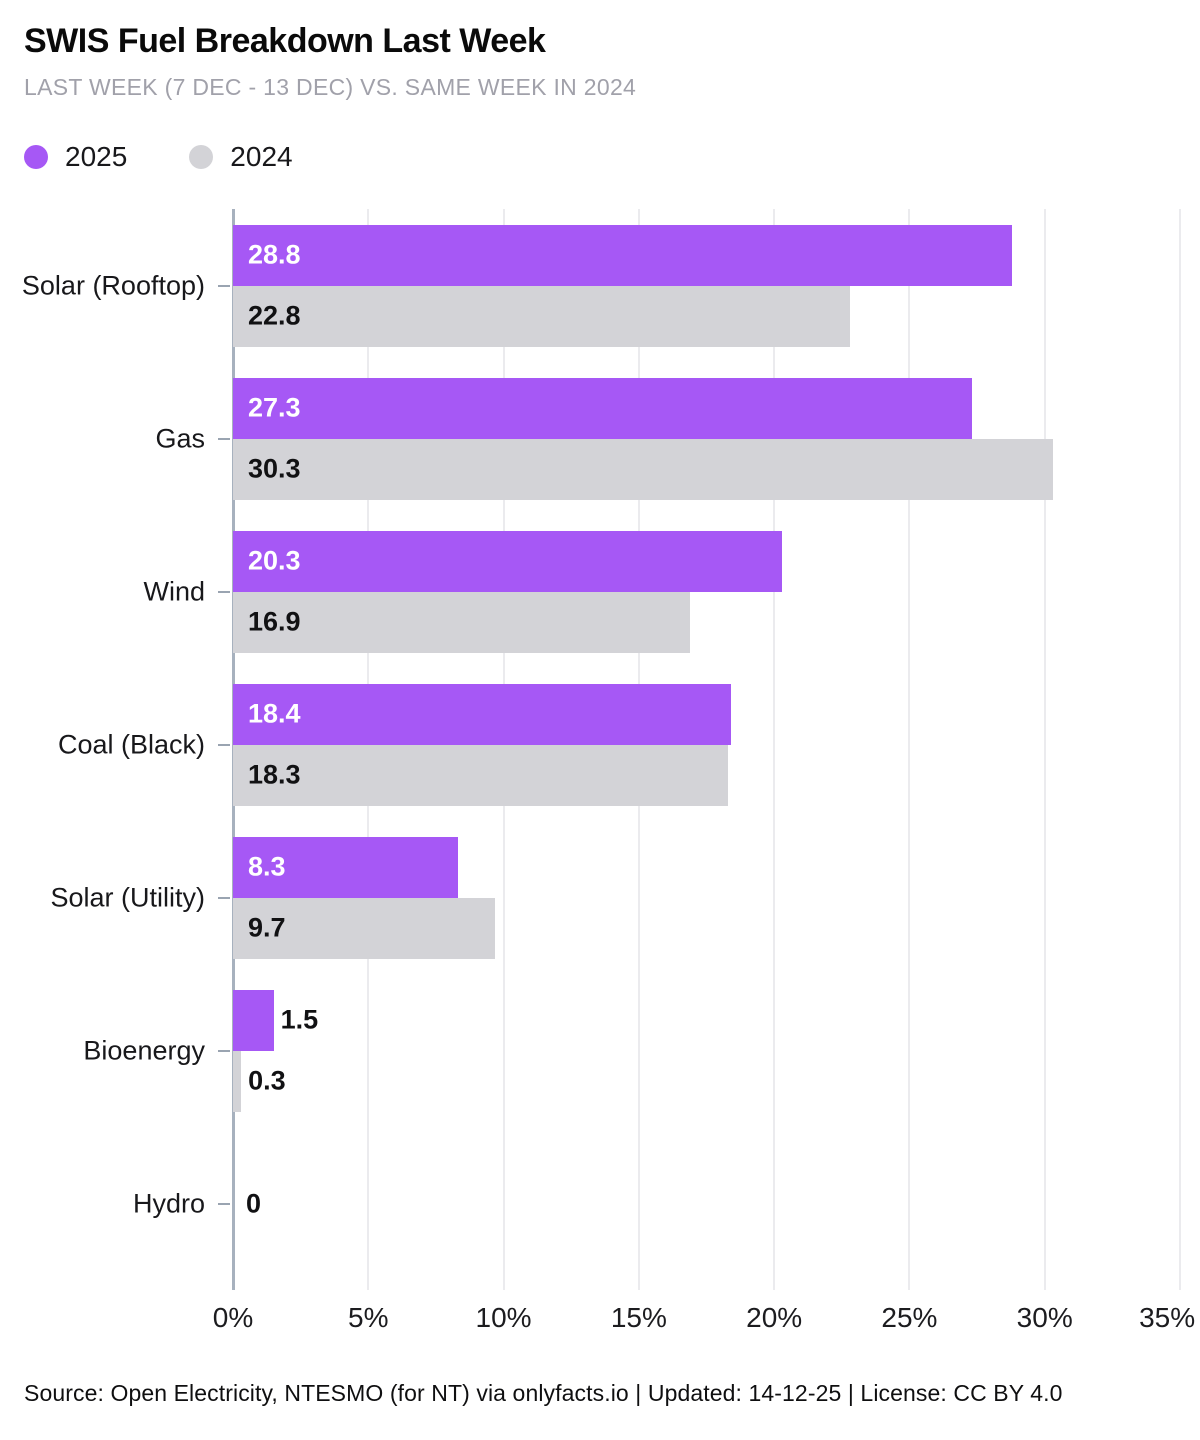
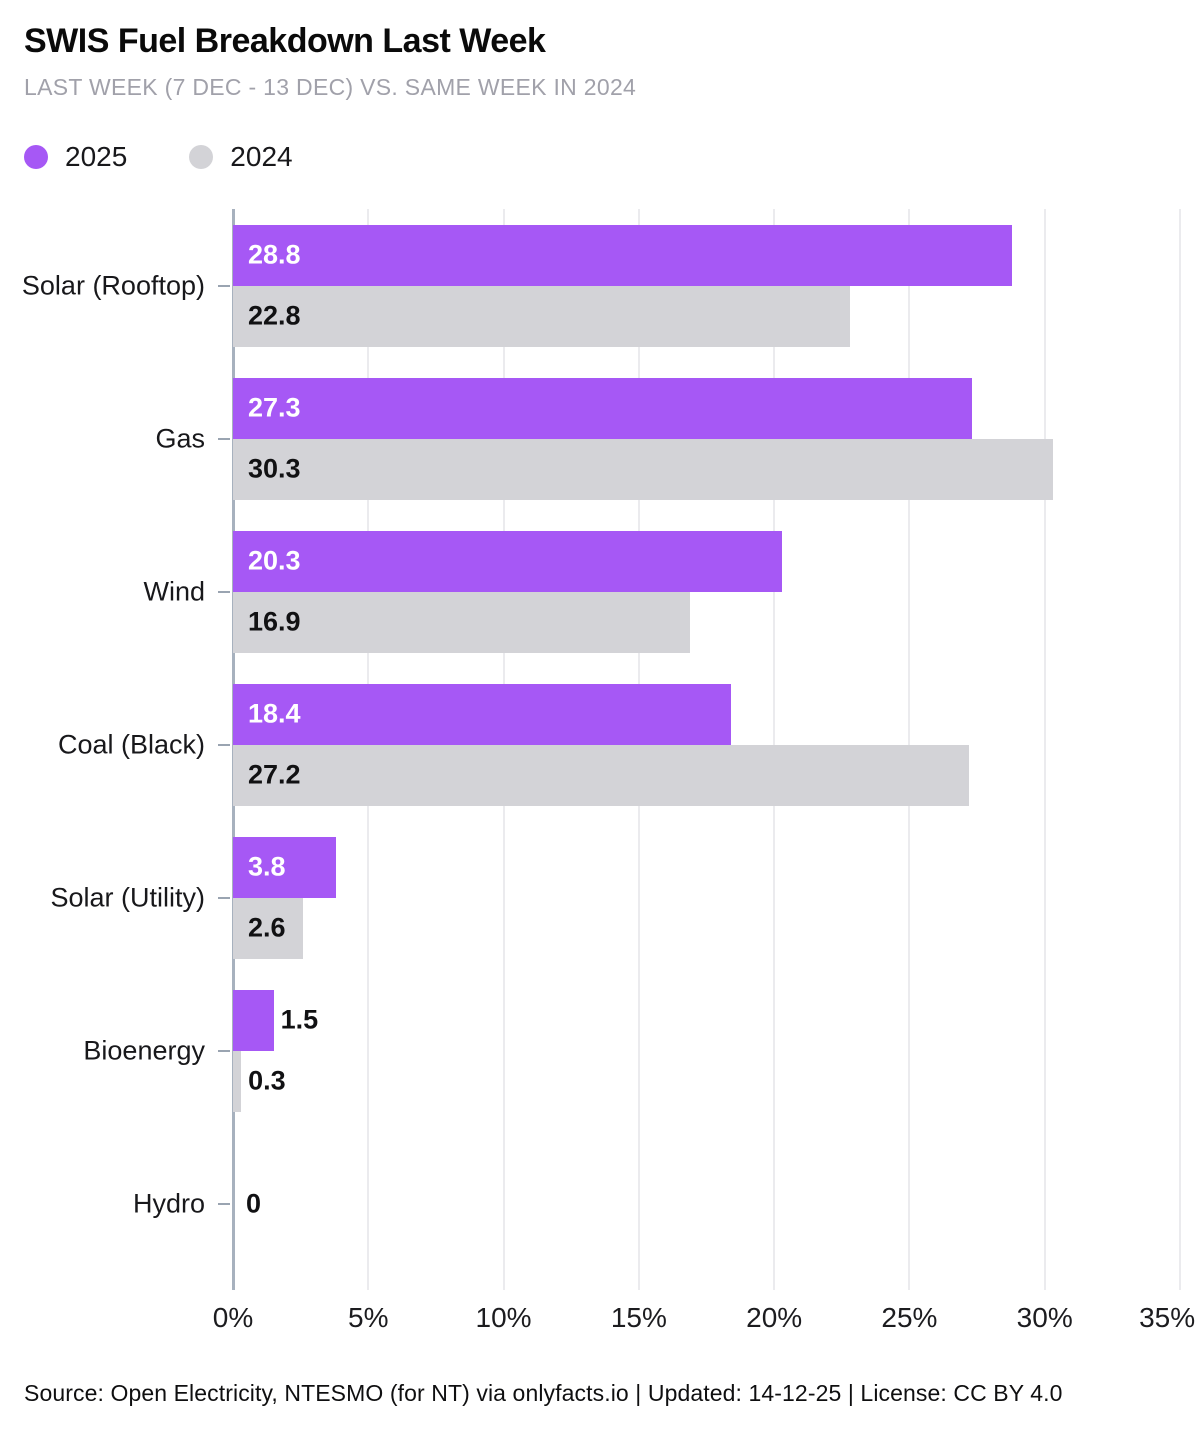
2024/Coal (Black): 18.3 -> 27.2
2025/Solar (Utility): 8.3 -> 3.8
2024/Solar (Utility): 9.7 -> 2.6
